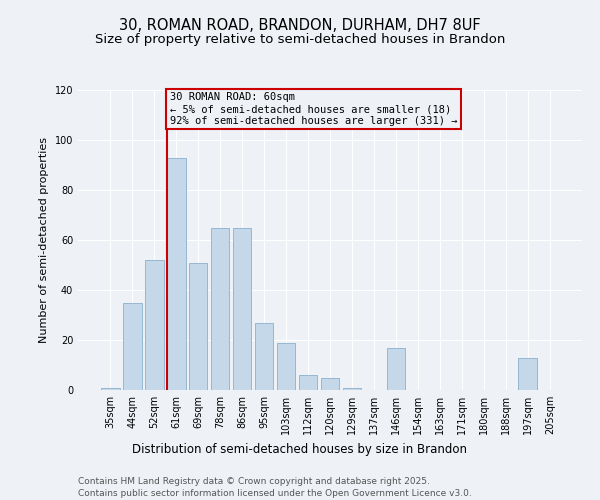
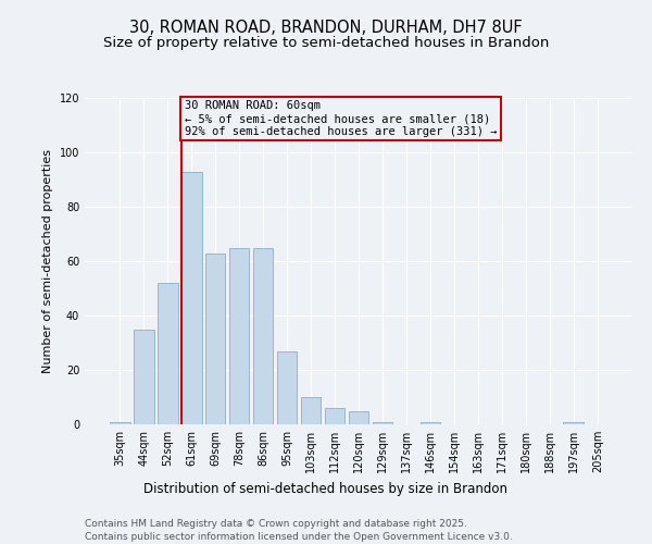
69sqm: 51 -> 63
103sqm: 19 -> 10
146sqm: 17 -> 1
197sqm: 13 -> 1
